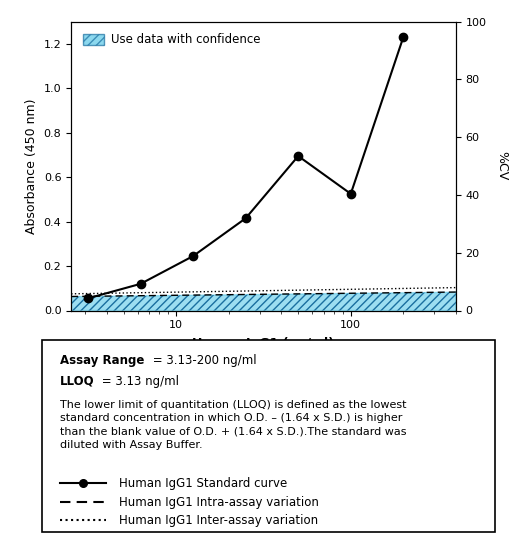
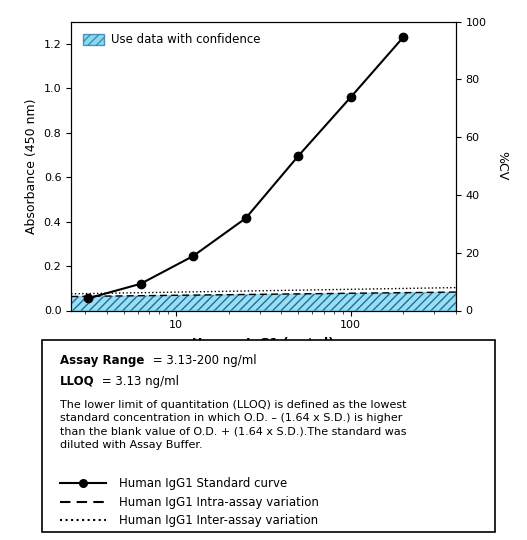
100: 0.525 -> 0.960
